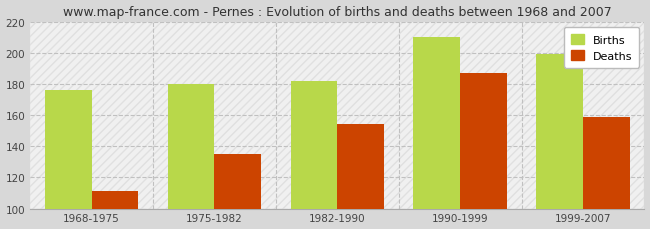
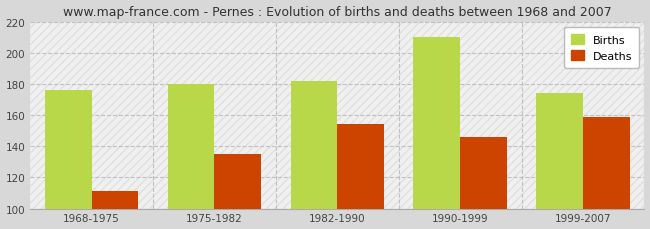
Deaths/1990-1999: 187 -> 146
Births/1999-2007: 199 -> 174
